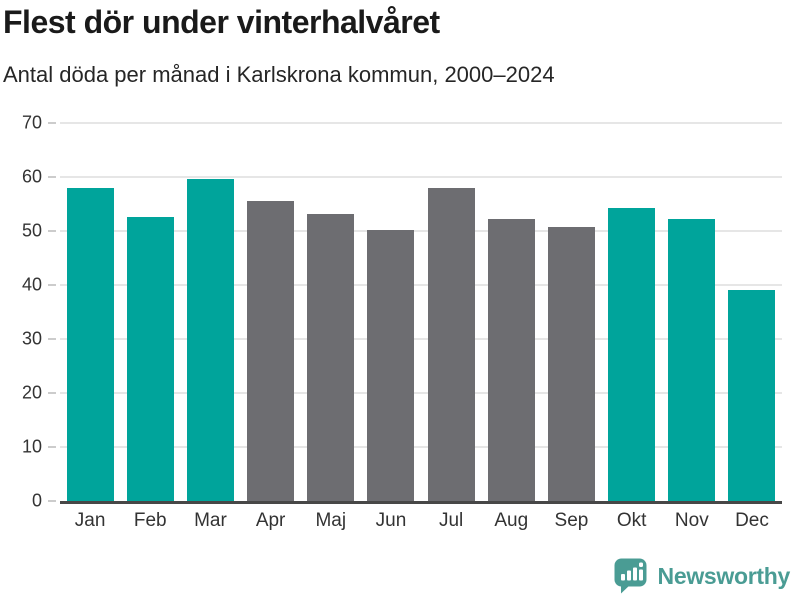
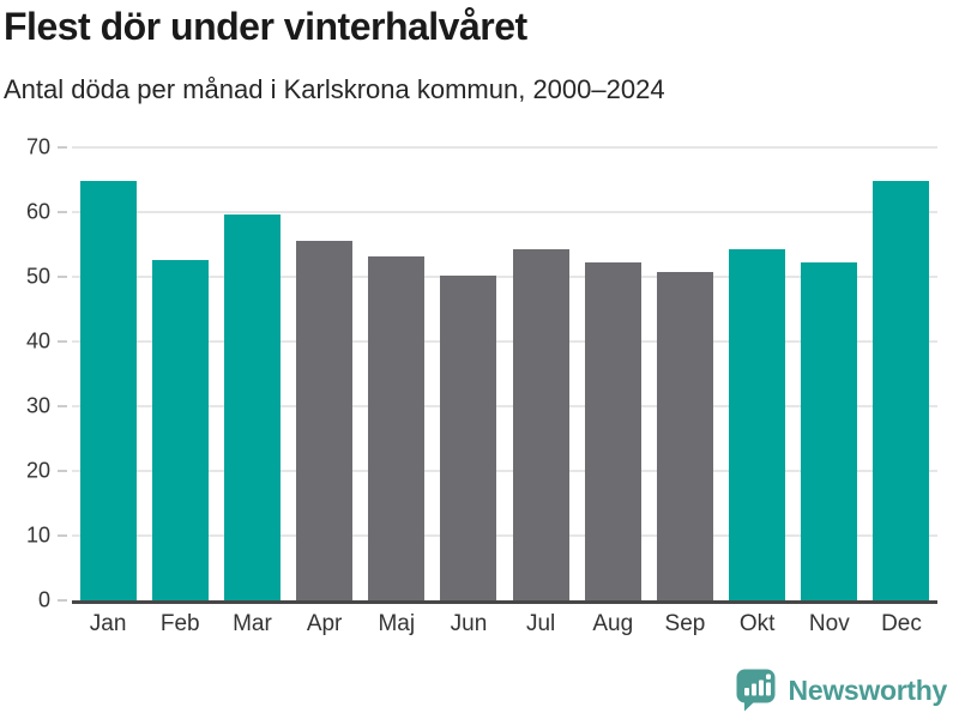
Jan: 58 -> 65
Jul: 58 -> 54
Dec: 39 -> 65
